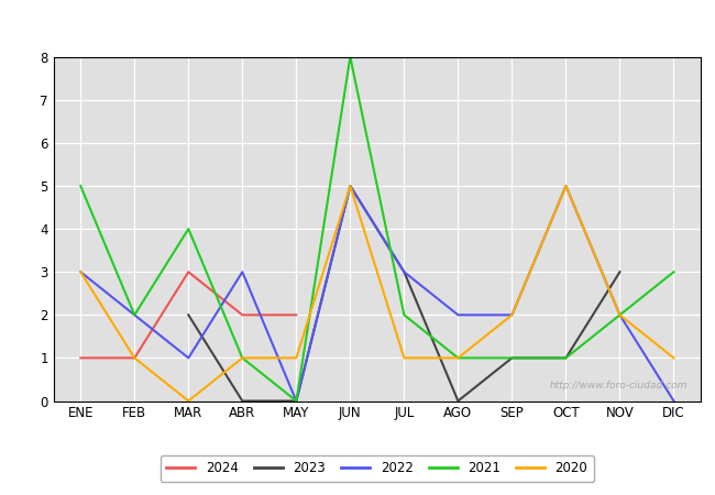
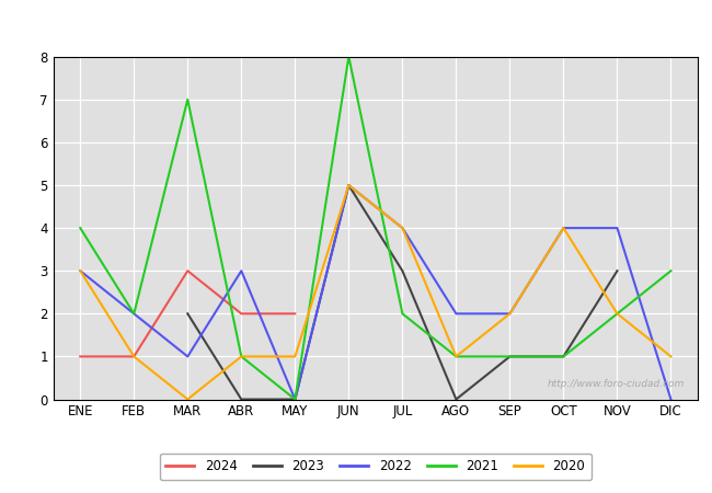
2021/ENE: 5 -> 4
2021/MAR: 4 -> 7
2022/JUL: 3 -> 4
2020/JUL: 1 -> 4
2022/OCT: 5 -> 4
2020/OCT: 5 -> 4
2022/NOV: 2 -> 4
